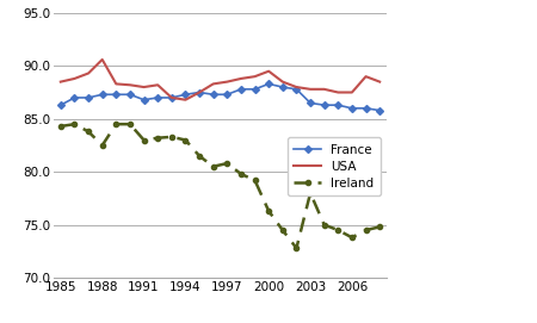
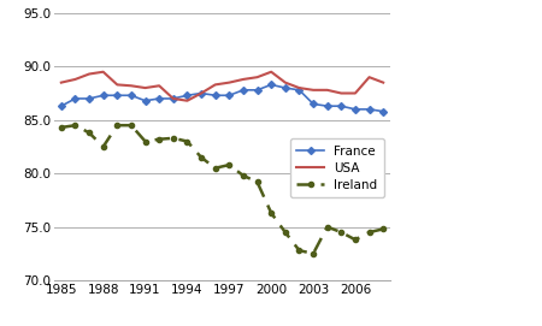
USA/1988: 90.6 -> 89.5
Ireland/2003: 78.0 -> 72.5
